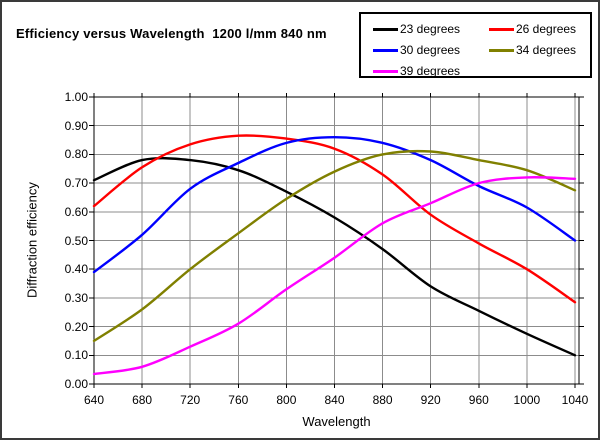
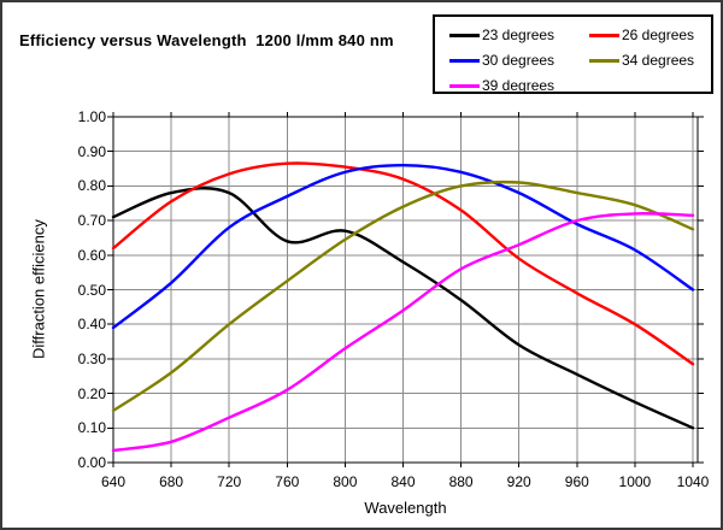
23 degrees/760: 0.74 -> 0.64
